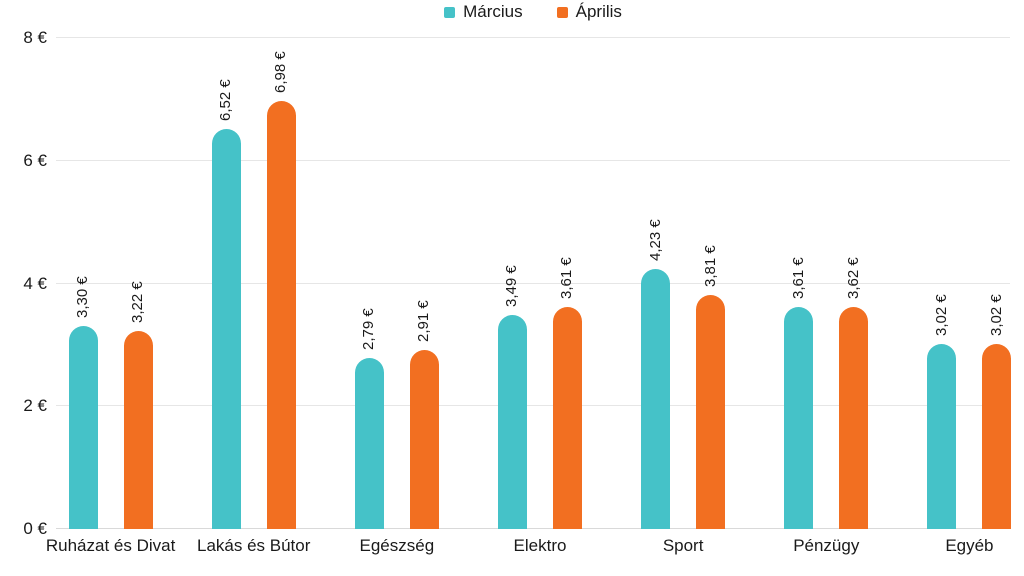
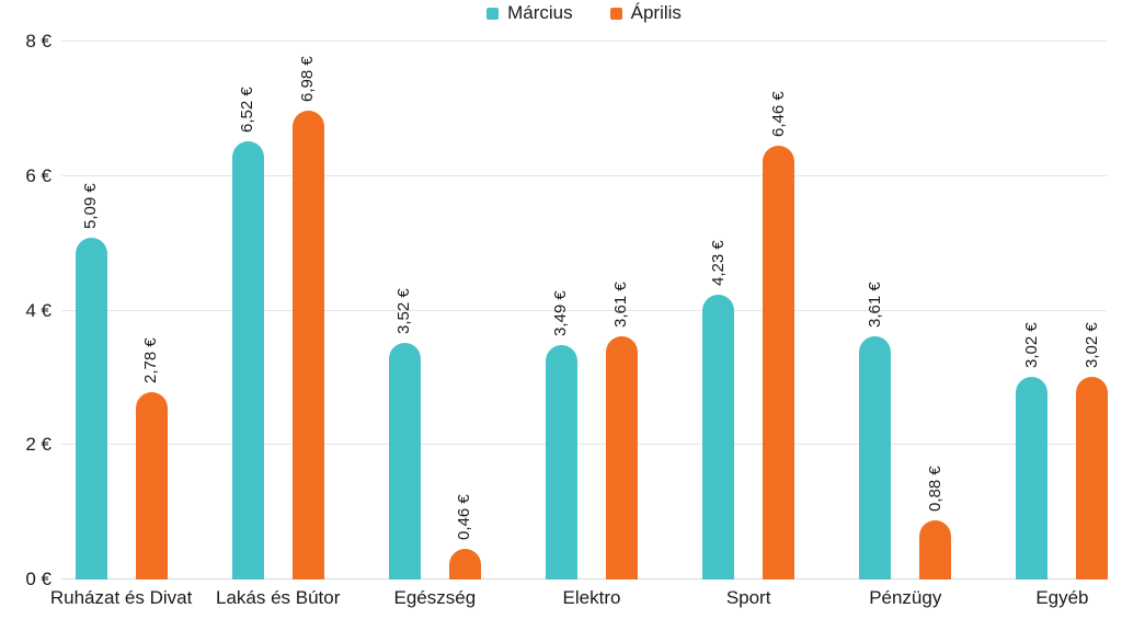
Március/Ruházat és Divat: 3,30 -> 5,09
Április/Ruházat és Divat: 3,22 -> 2,78
Március/Egészség: 2,79 -> 3,52
Április/Egészség: 2,91 -> 0,46
Április/Sport: 3,81 -> 6,46
Április/Pénzügy: 3,62 -> 0,88
